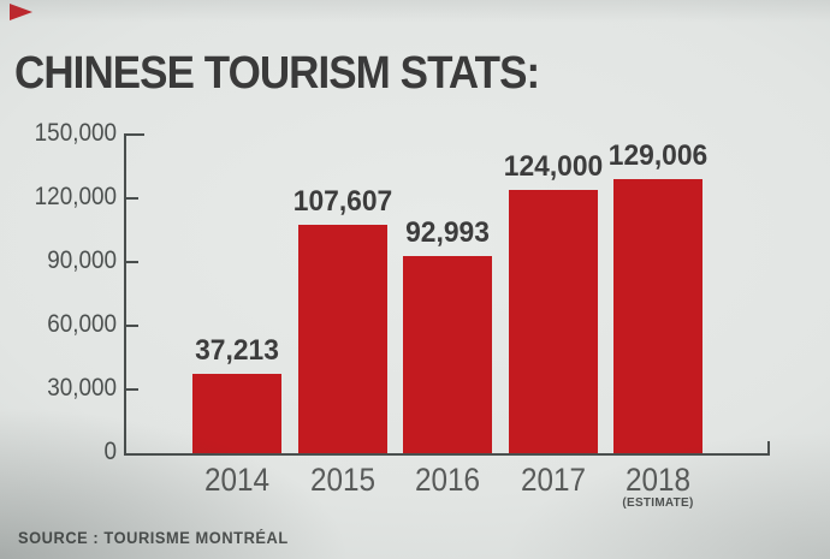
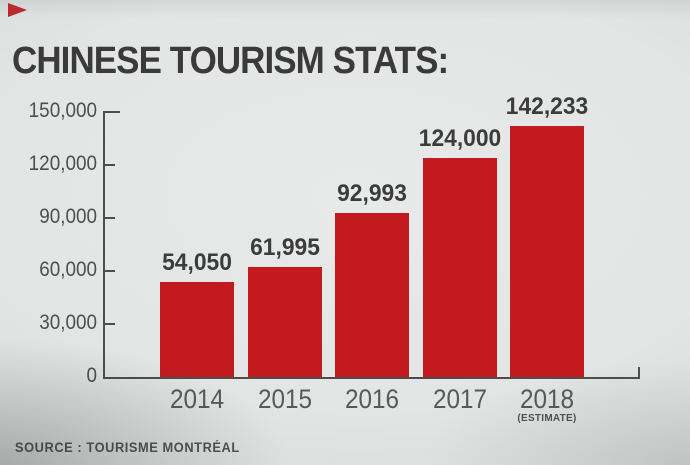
2014: 37,213 -> 54,050
2015: 107,607 -> 61,995
2018: 129,006 -> 142,233
